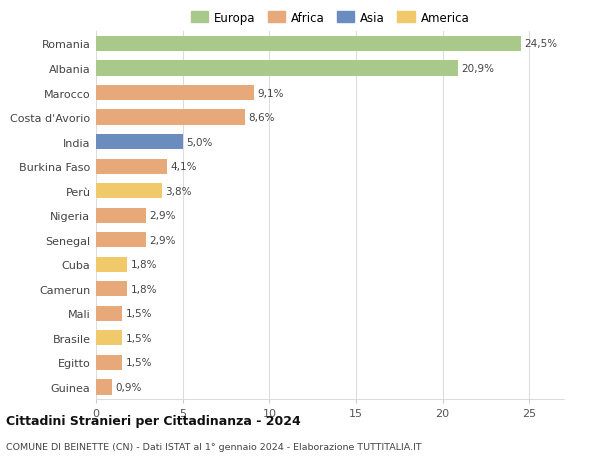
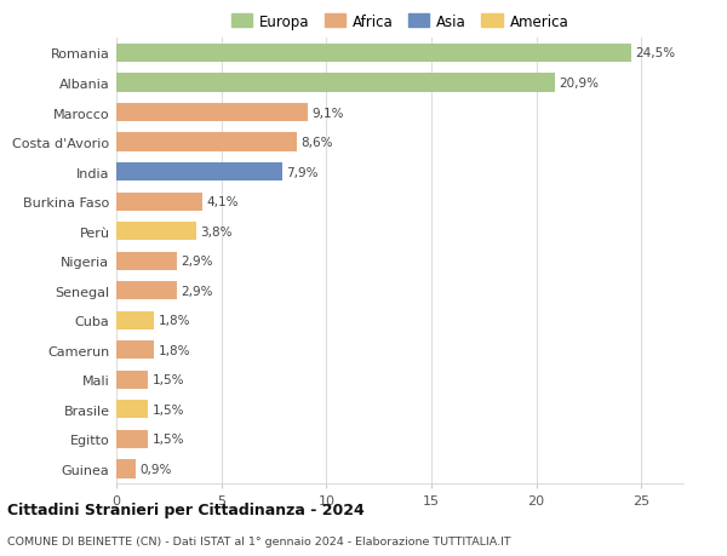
India: 5,0% -> 7,9%
